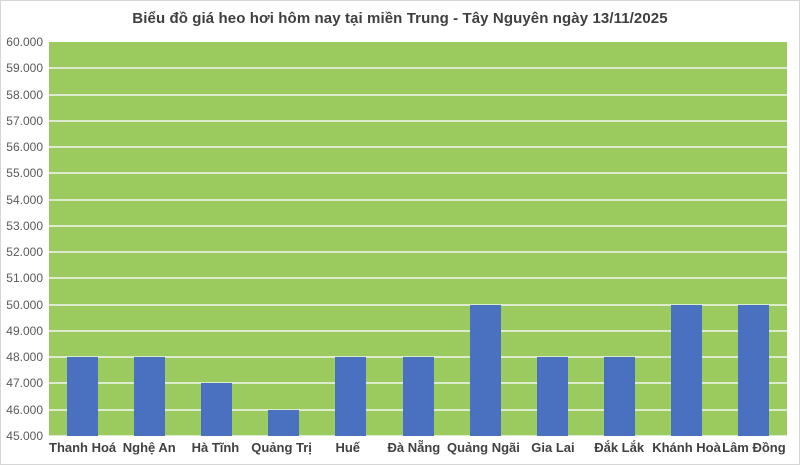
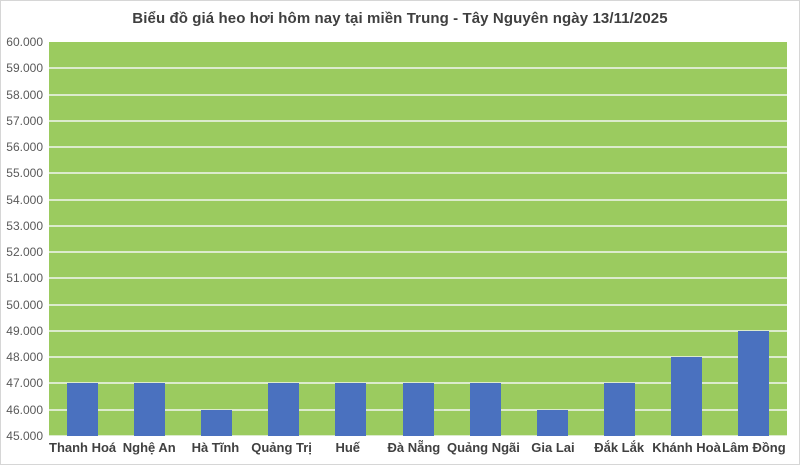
Thanh Hoá: 48000 -> 47000
Nghệ An: 48000 -> 47000
Hà Tĩnh: 47000 -> 46000
Quảng Trị: 46000 -> 47000
Huế: 48000 -> 47000
Đà Nẵng: 48000 -> 47000
Quảng Ngãi: 50000 -> 47000
Gia Lai: 48000 -> 46000
Đắk Lắk: 48000 -> 47000
Khánh Hoà: 50000 -> 48000
Lâm Đồng: 50000 -> 49000
